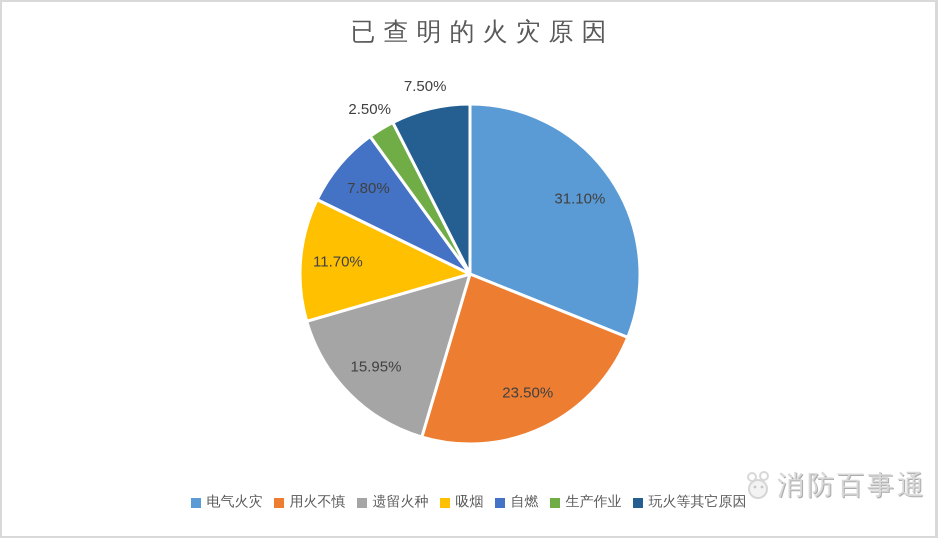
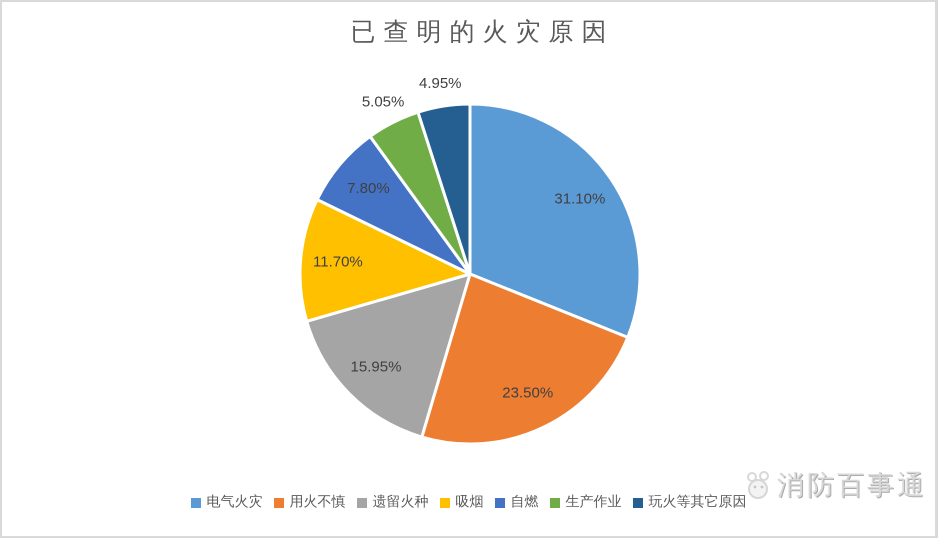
生产作业: 2.50% -> 5.05%
玩火等其它原因: 7.50% -> 4.95%
